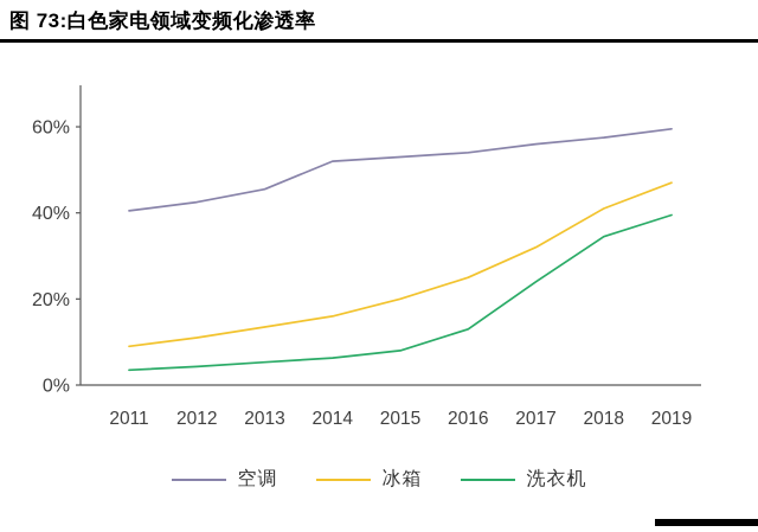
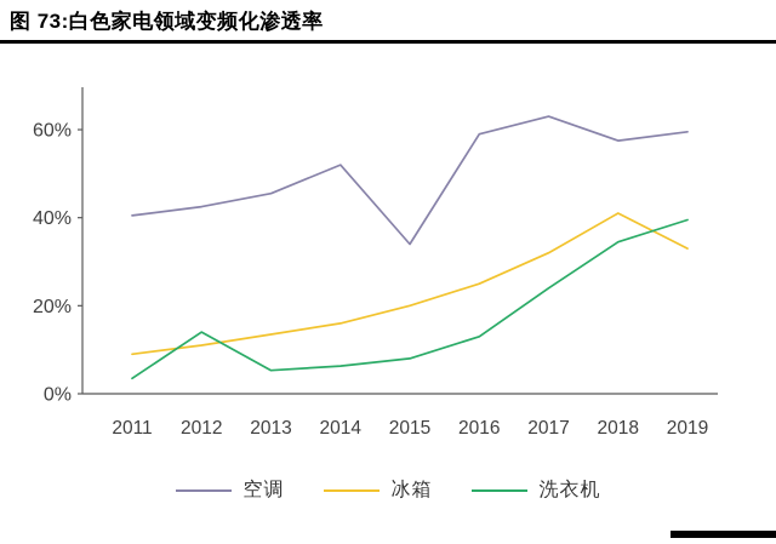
洗衣机/2012: 4% -> 14%
空调/2015: 53% -> 34%
空调/2016: 54% -> 59%
空调/2017: 56% -> 63%
冰箱/2019: 47% -> 33%
